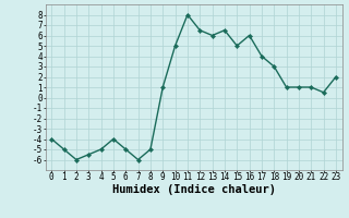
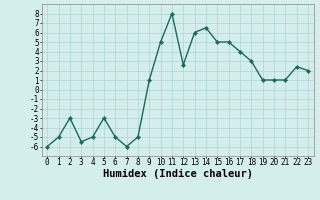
0: -4.0 -> -6.0
2: -6.0 -> -3.0
5: -4.0 -> -3.0
12: 6.5 -> 2.6
16: 6.0 -> 5.0
22: 0.5 -> 2.4
